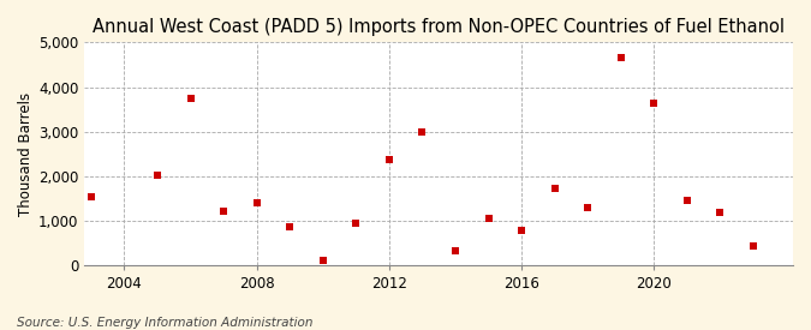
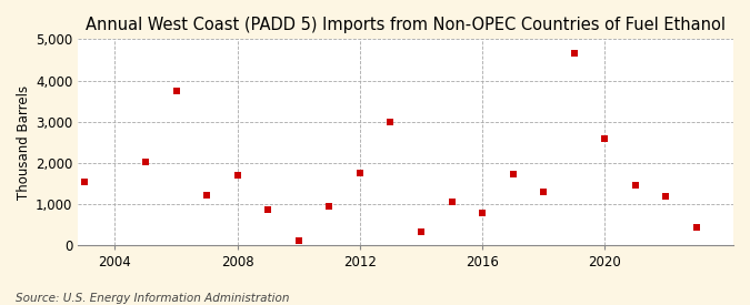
2008: 1,420 -> 1,700
2012: 2,380 -> 1,750
2020: 3,650 -> 2,600
